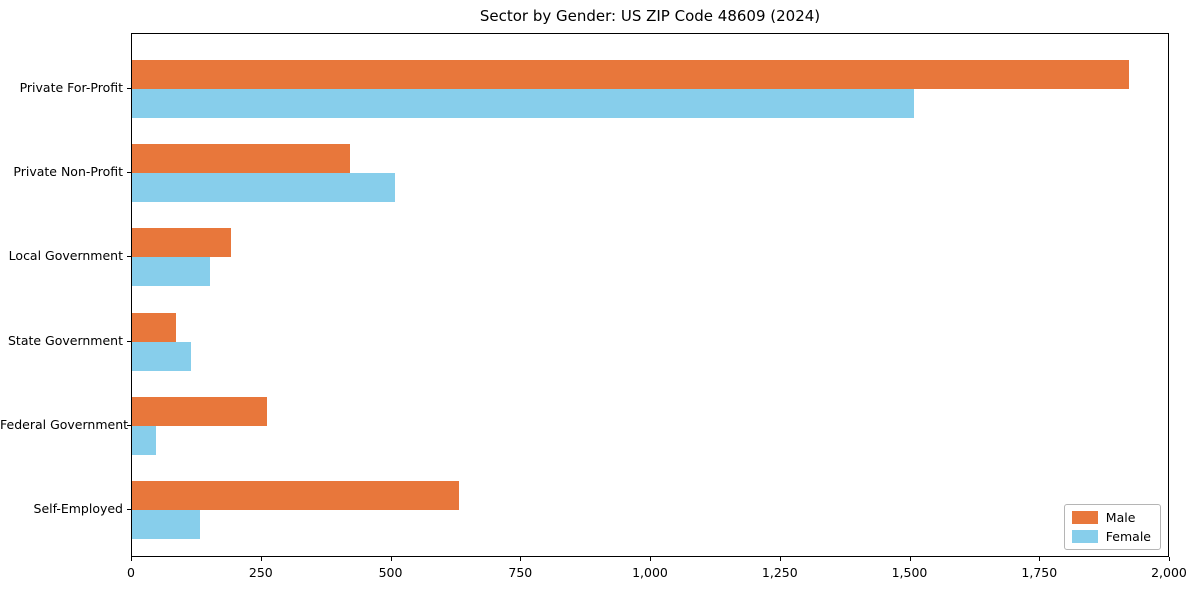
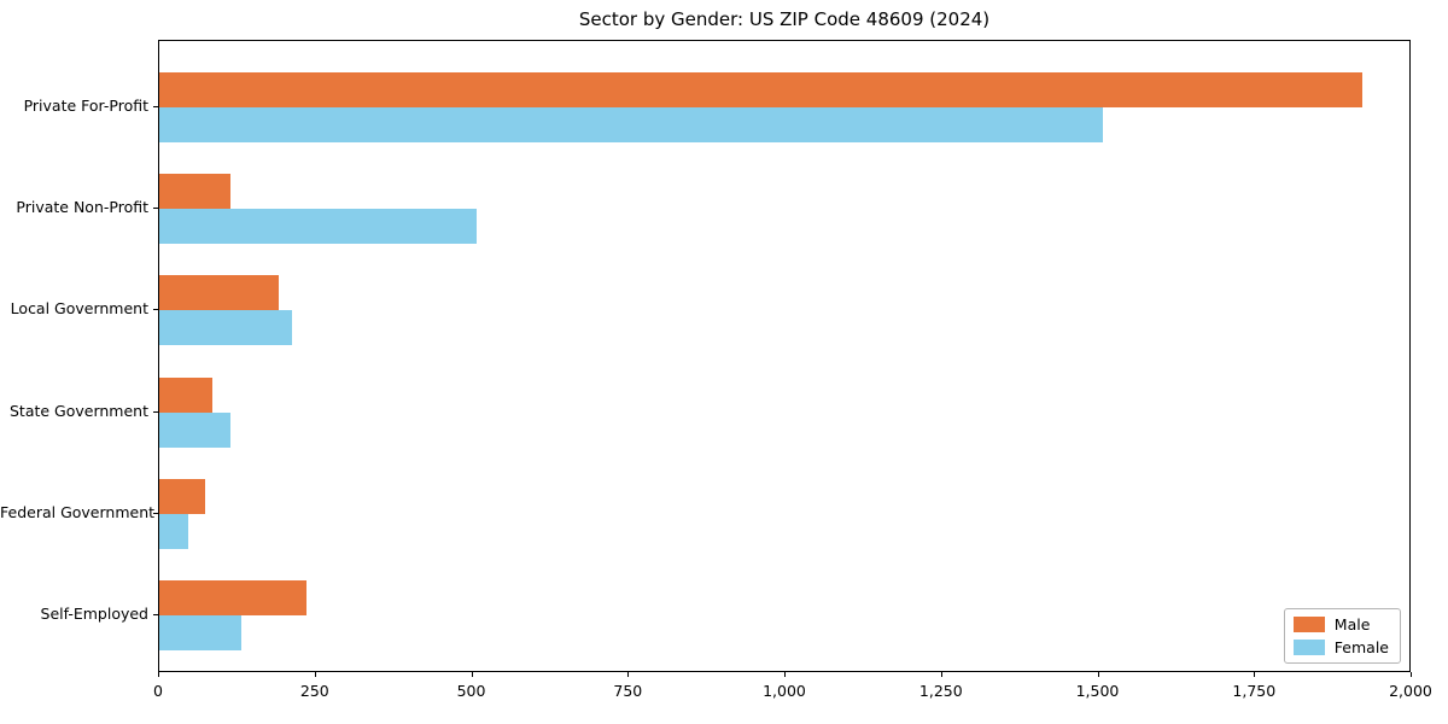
Male/Private Non-Profit: 420 -> 110
Female/Local Government: 150 -> 210
Male/Federal Government: 260 -> 70
Male/Self-Employed: 630 -> 240
